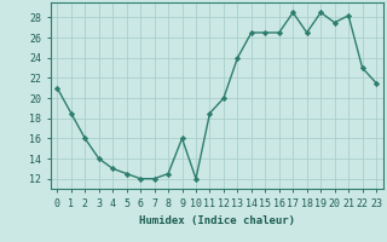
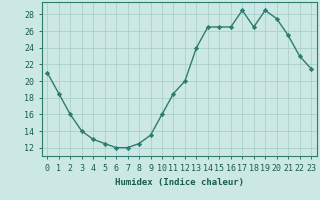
9: 16.0 -> 13.5
10: 12.0 -> 16.0
21: 28.2 -> 25.5
